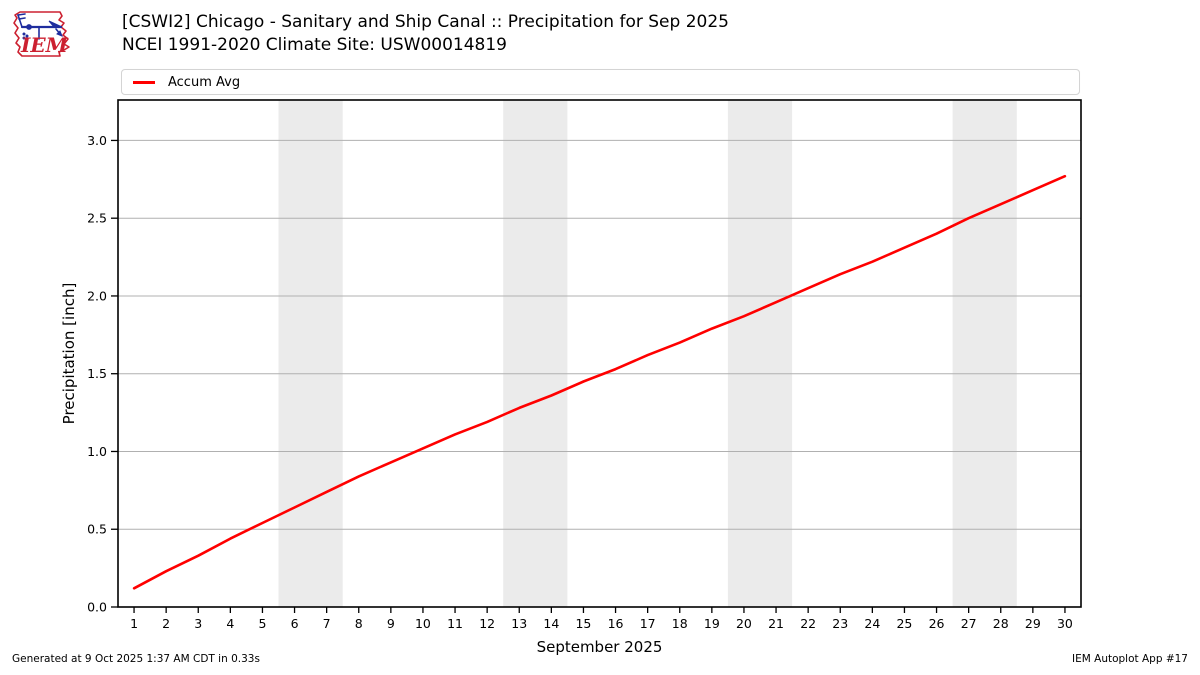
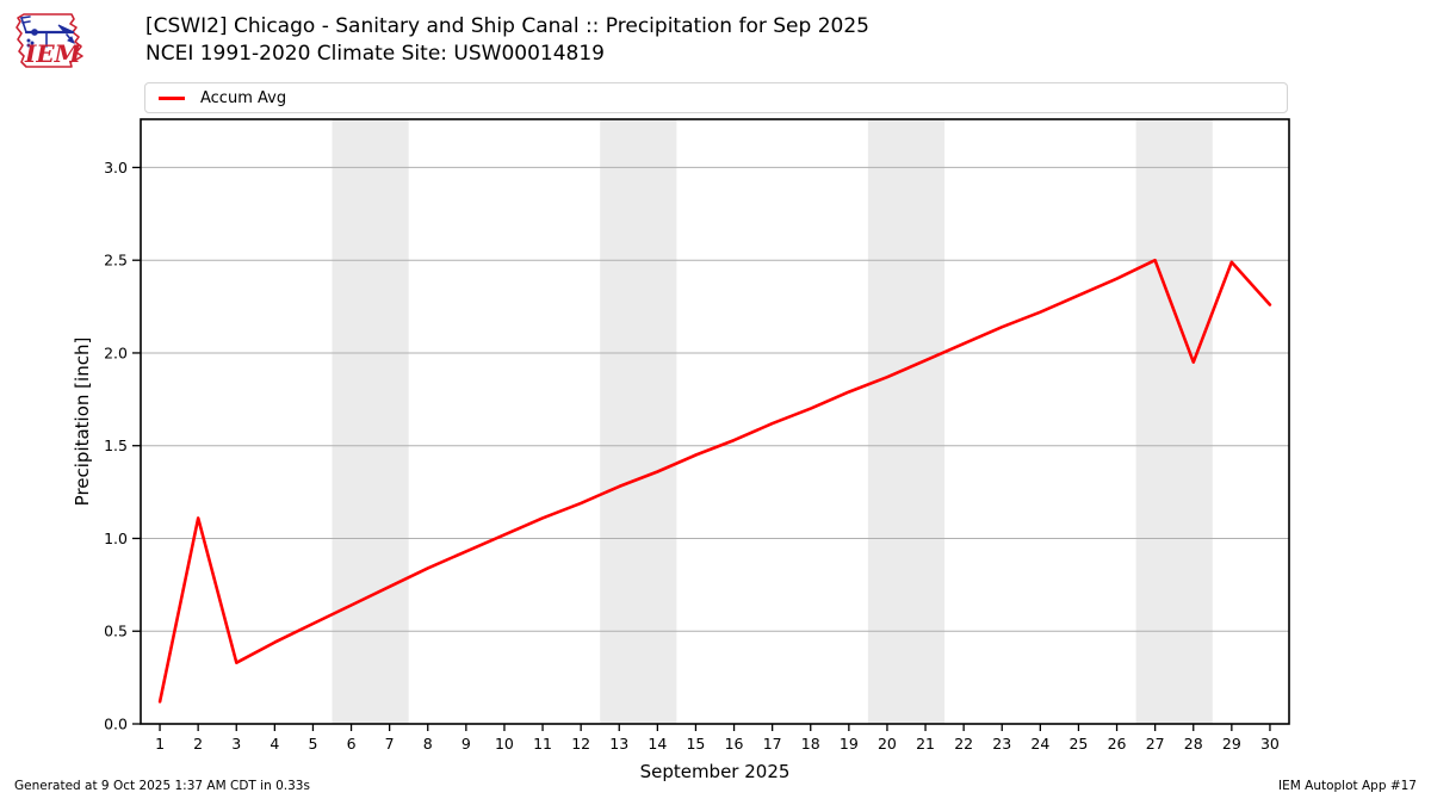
2: 0.23 -> 1.11
28: 2.59 -> 1.95
29: 2.68 -> 2.49
30: 2.77 -> 2.26
